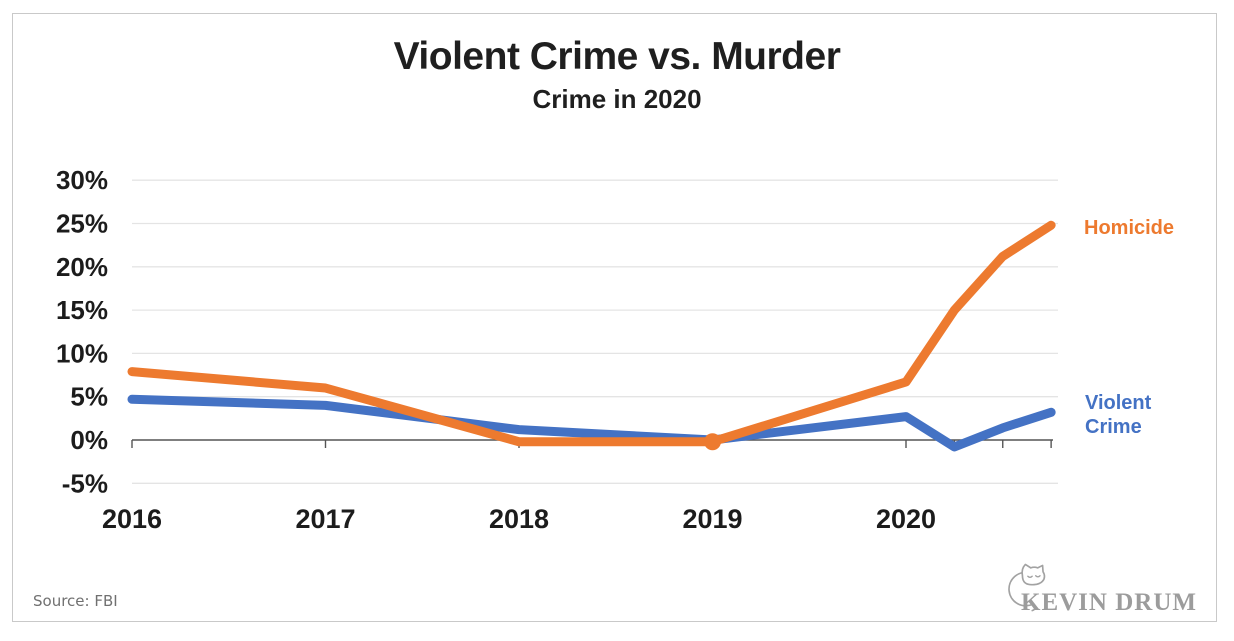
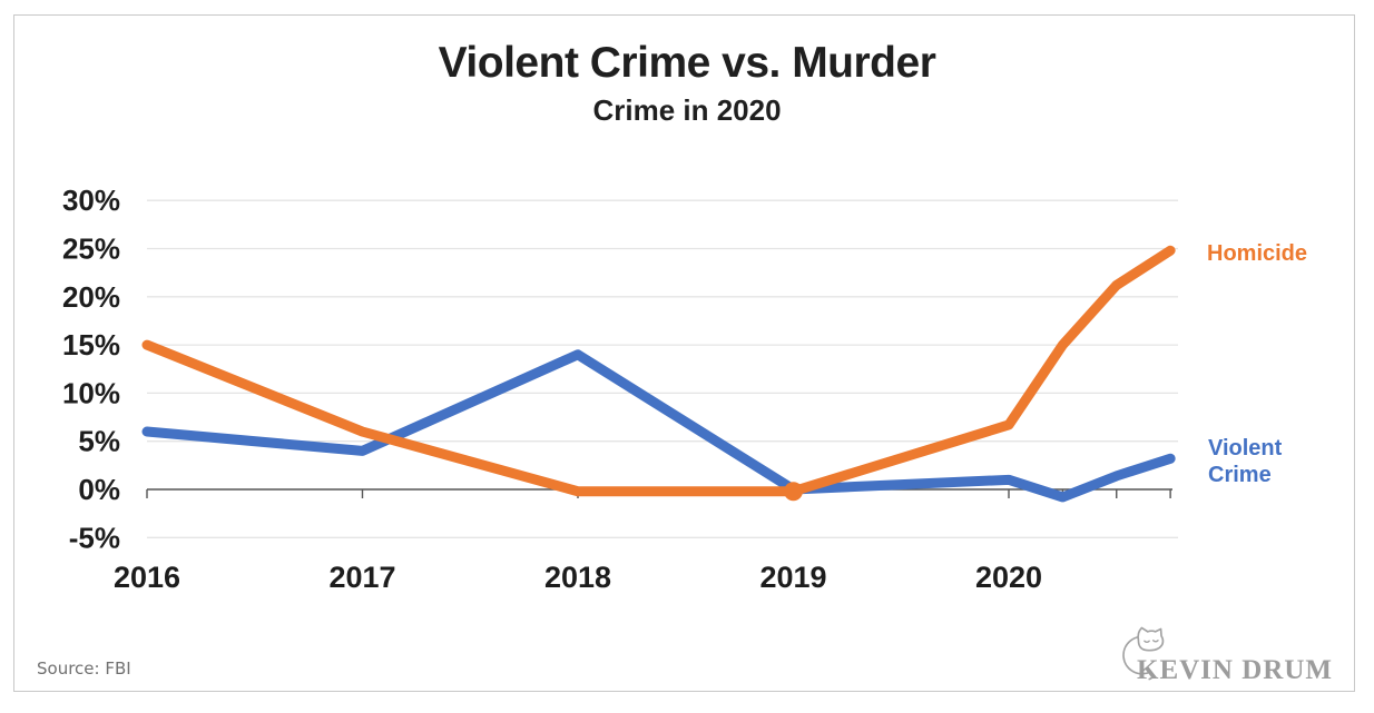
Violent Crime/2016: 5% -> 6%
Homicide/2016: 8% -> 15%
Violent Crime/2018: 1% -> 14%
Violent Crime/2020: 3% -> 1%
